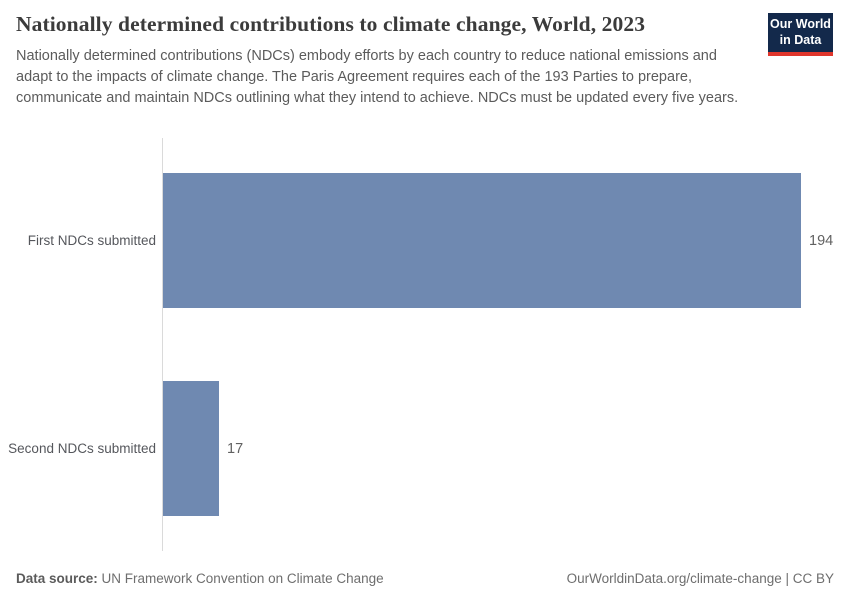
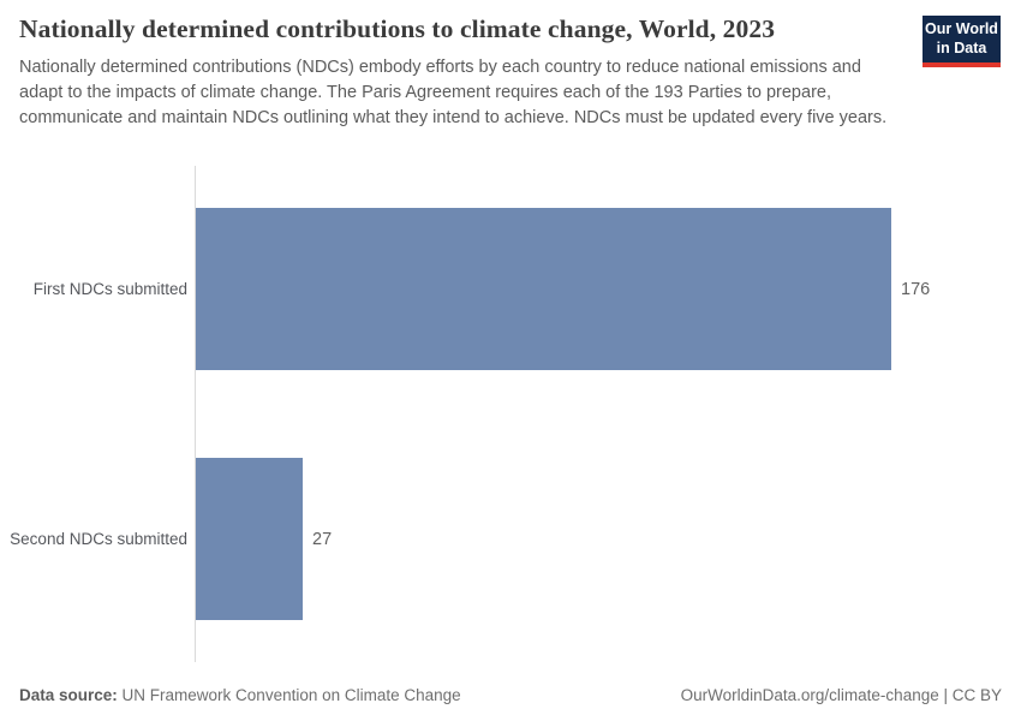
First NDCs submitted: 194 -> 176
Second NDCs submitted: 17 -> 27
